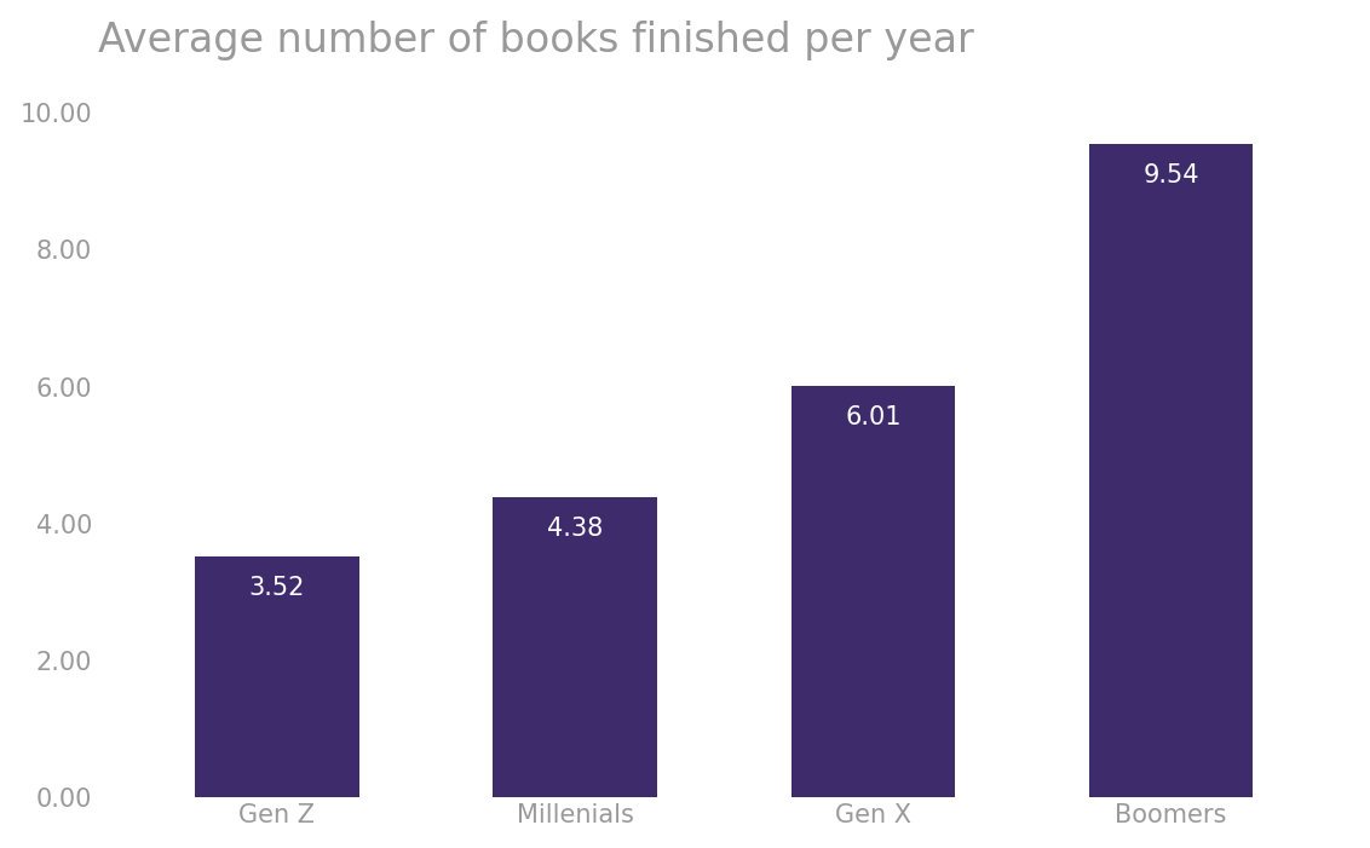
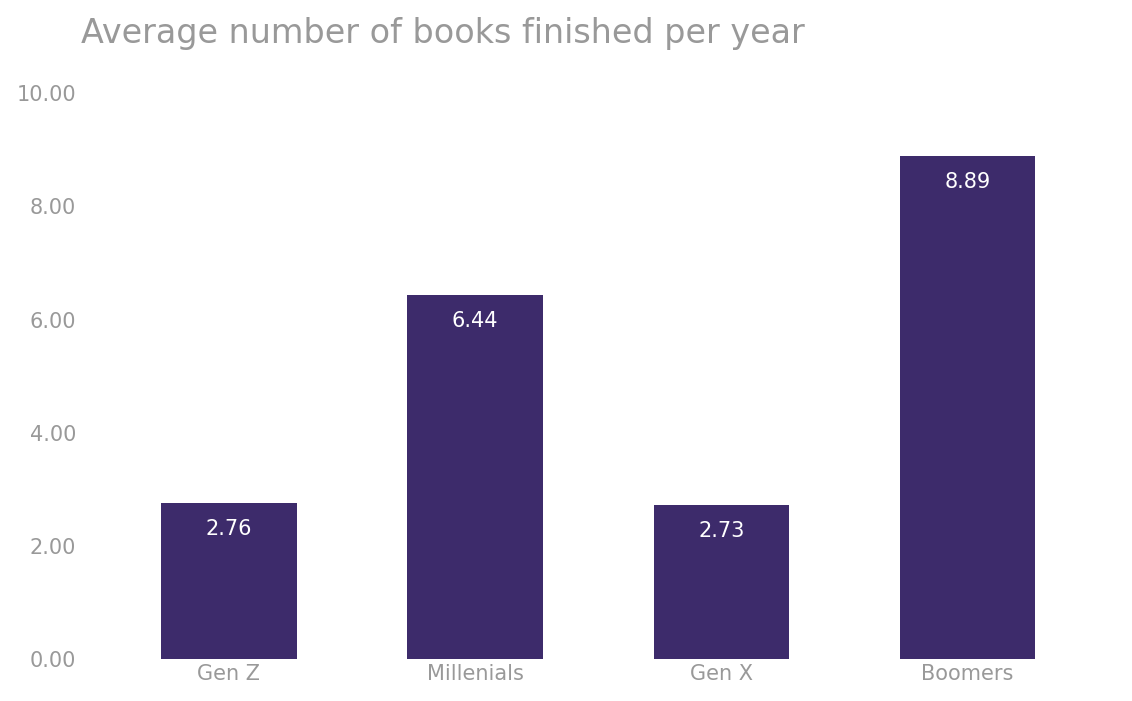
Gen Z: 3.52 -> 2.76
Millenials: 4.38 -> 6.44
Gen X: 6.01 -> 2.73
Boomers: 9.54 -> 8.89
